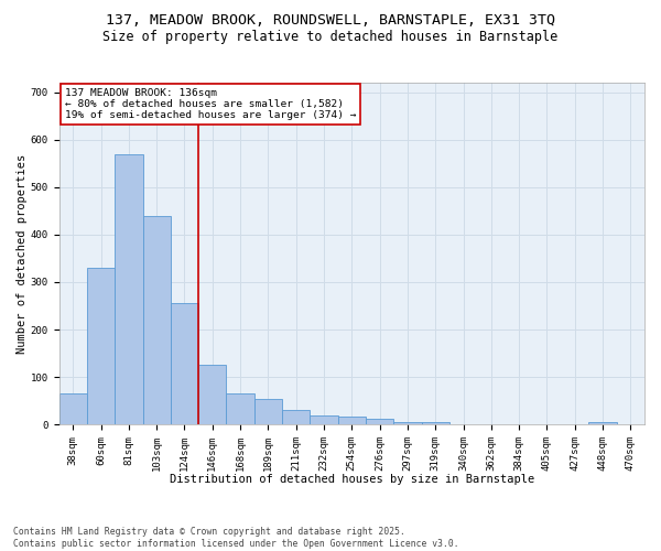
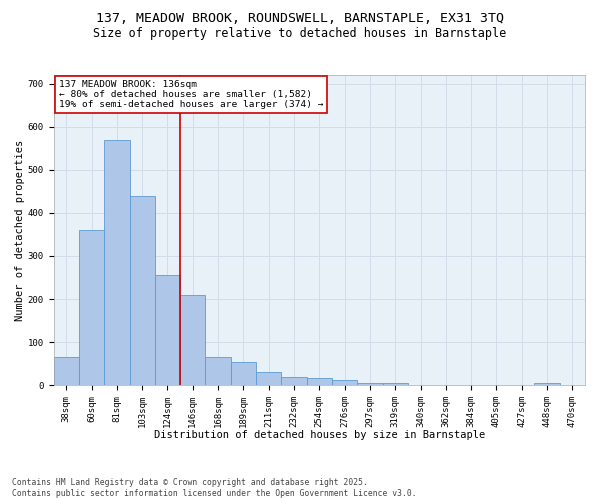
60sqm: 330 -> 360
146sqm: 125 -> 210
